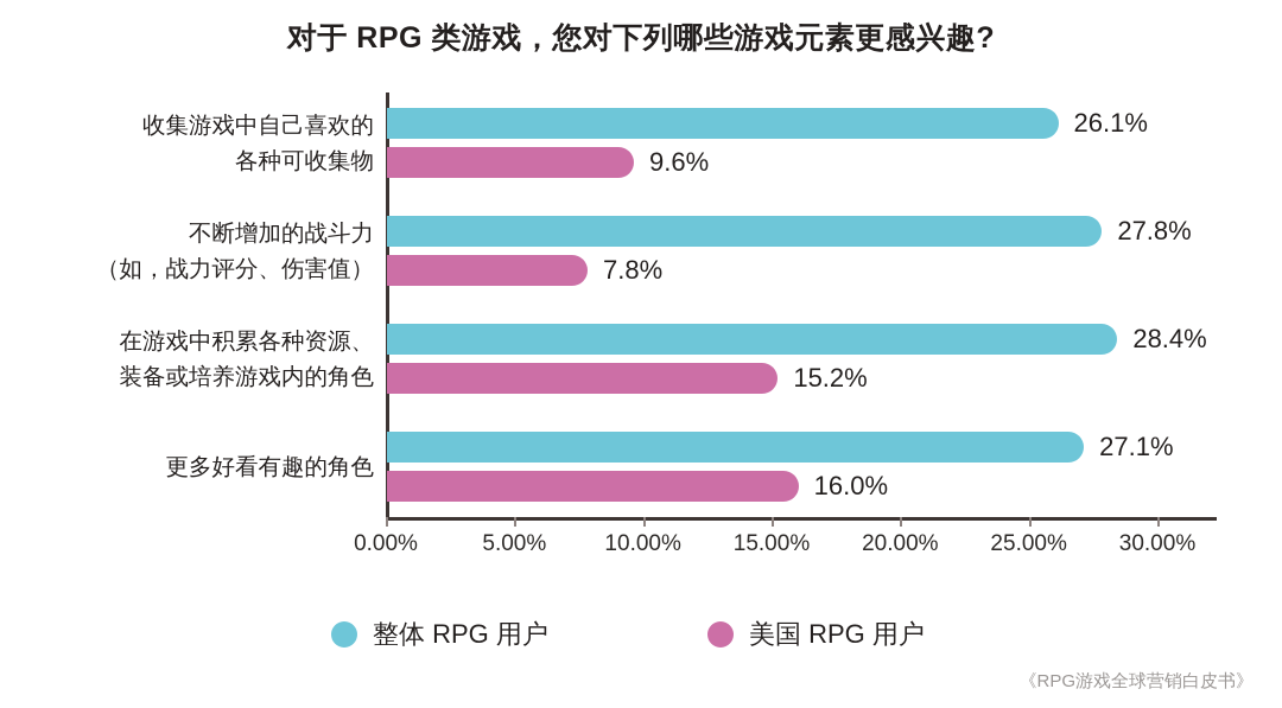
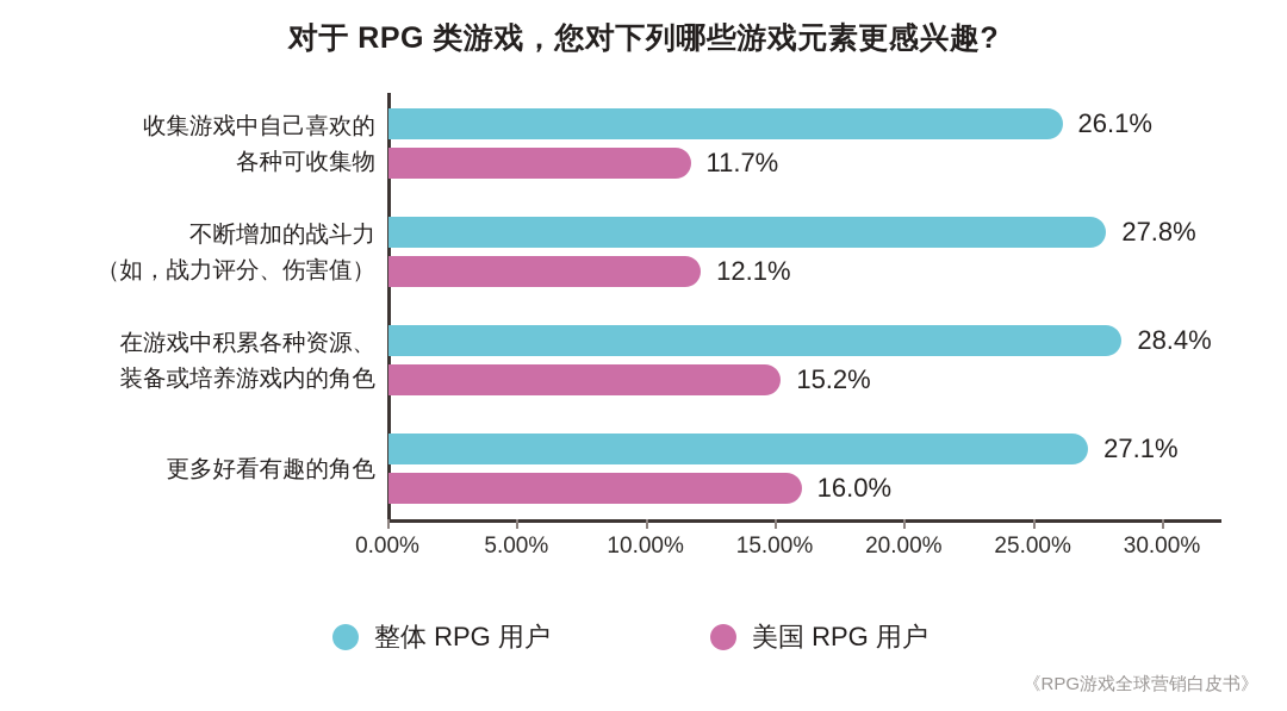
美国 RPG 用户/收集游戏中自己喜欢的 各种可收集物: 9.6% -> 11.7%
美国 RPG 用户/不断增加的战斗力 （如，战力评分、伤害值）: 7.8% -> 12.1%
